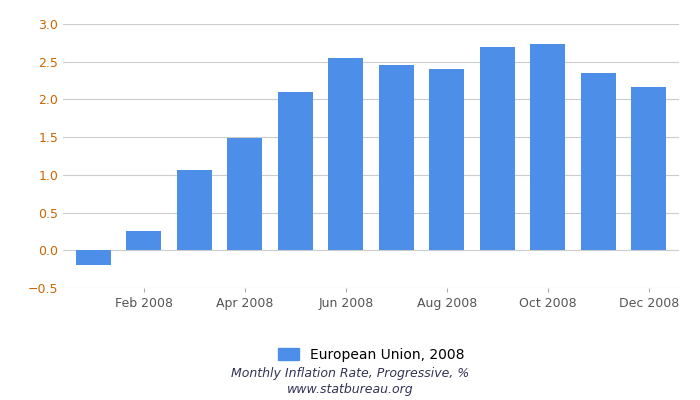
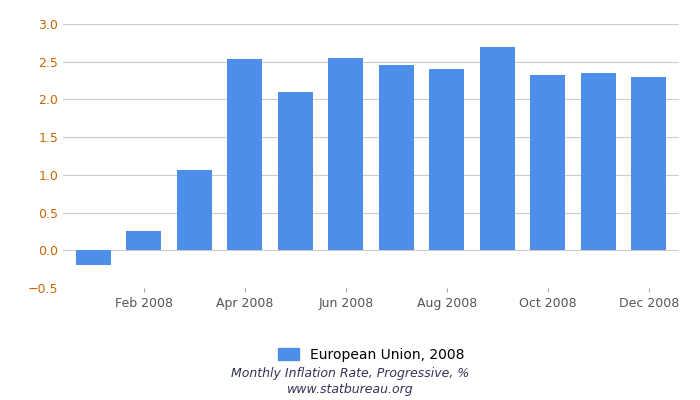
Apr 2008: 1.49 -> 2.54
Oct 2008: 2.73 -> 2.32
Dec 2008: 2.16 -> 2.30
